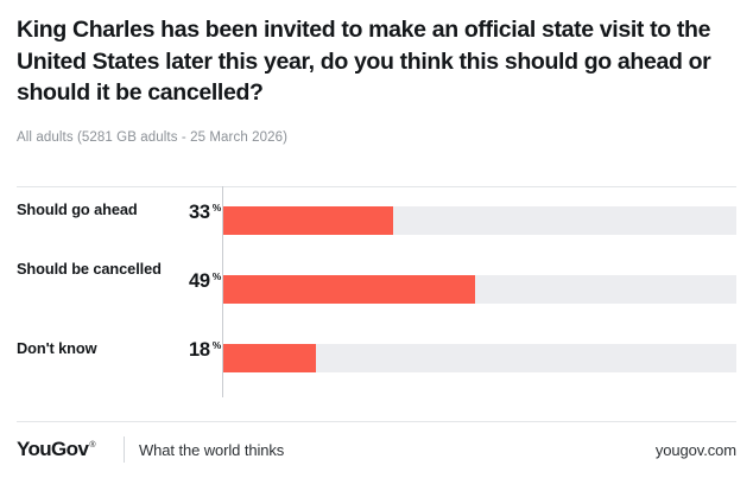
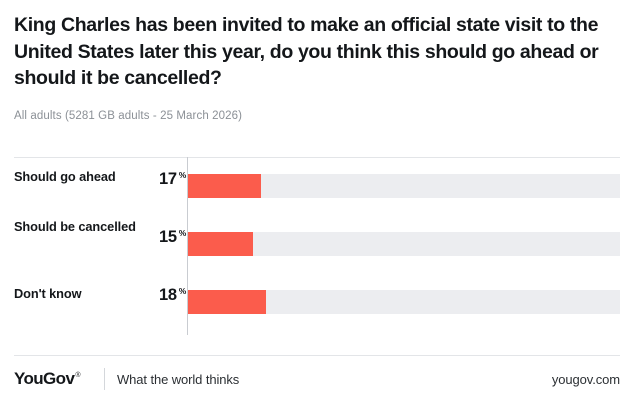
Should go ahead: 33 -> 17
Should be cancelled: 49 -> 15
